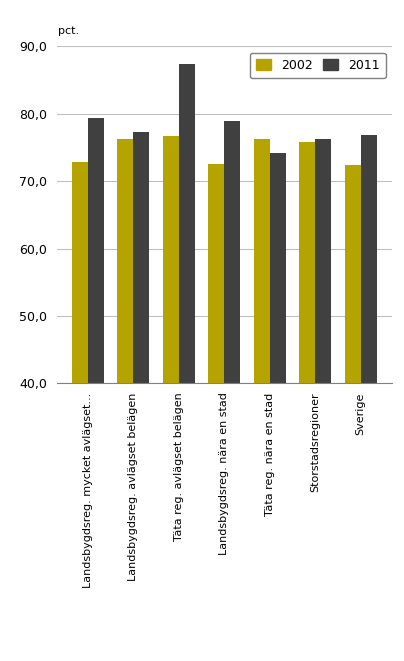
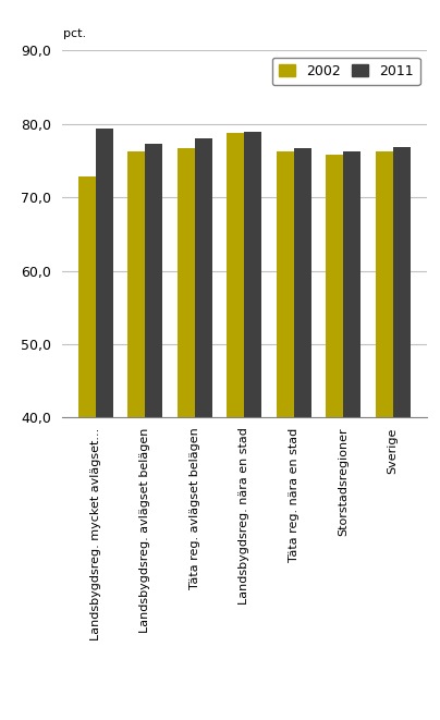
2011/Täta reg. avlägset belägen: 87,4 -> 78,1
2002/Landsbygdsreg. nära en stad: 72,6 -> 78,8
2011/Täta reg. nära en stad: 74,2 -> 76,7
2002/Sverige: 72,4 -> 76,2
